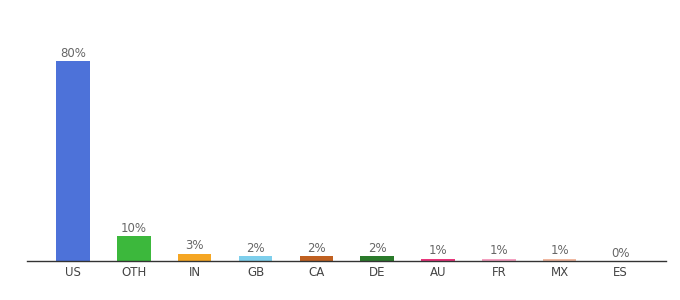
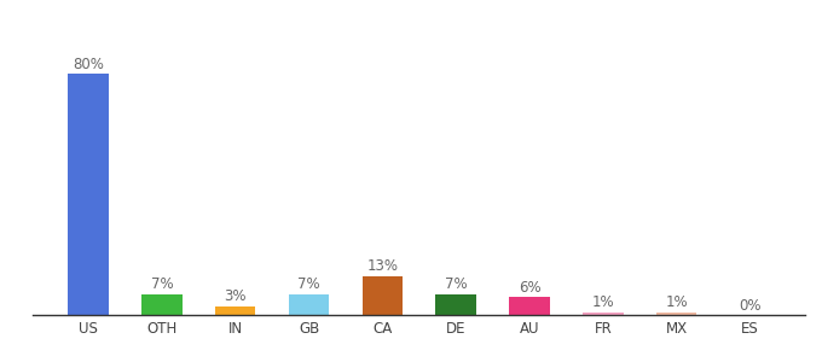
OTH: 10% -> 7%
GB: 2% -> 7%
CA: 2% -> 13%
DE: 2% -> 7%
AU: 1% -> 6%
